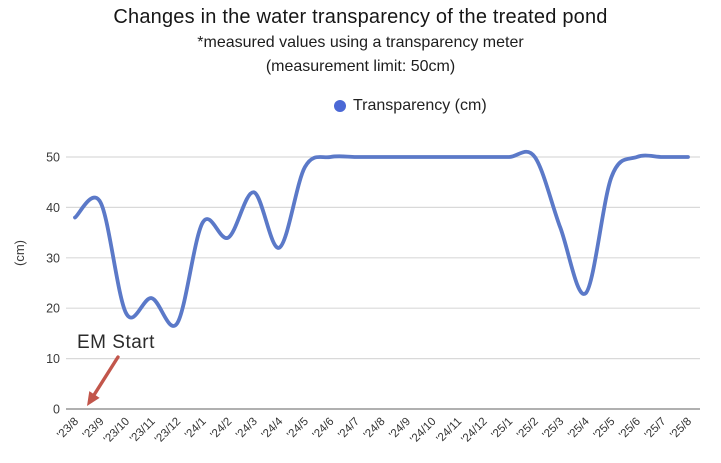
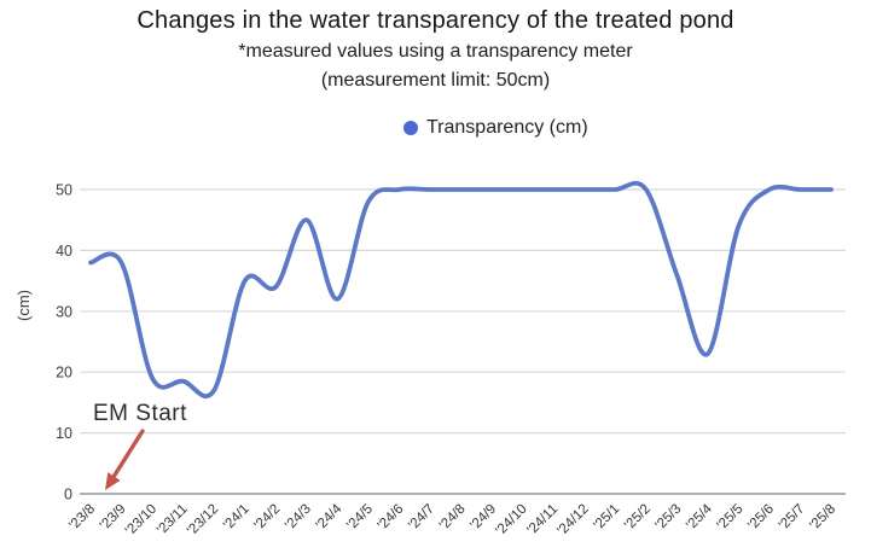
'23/9: 41 -> 38
'23/11: 22 -> 18
'24/1: 37 -> 35
'24/3: 43 -> 45
'25/5: 46 -> 44
